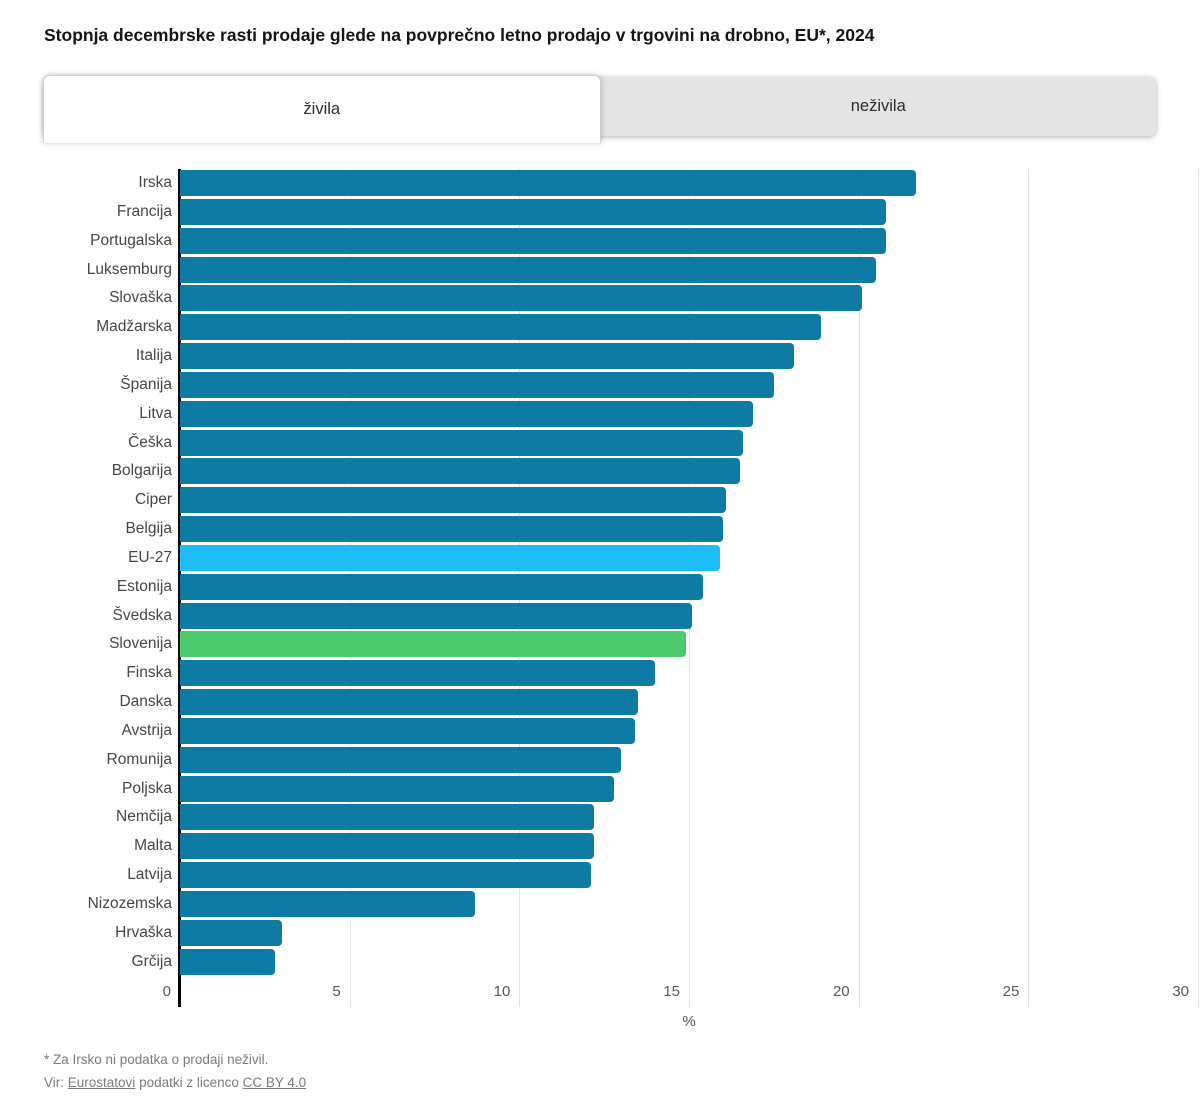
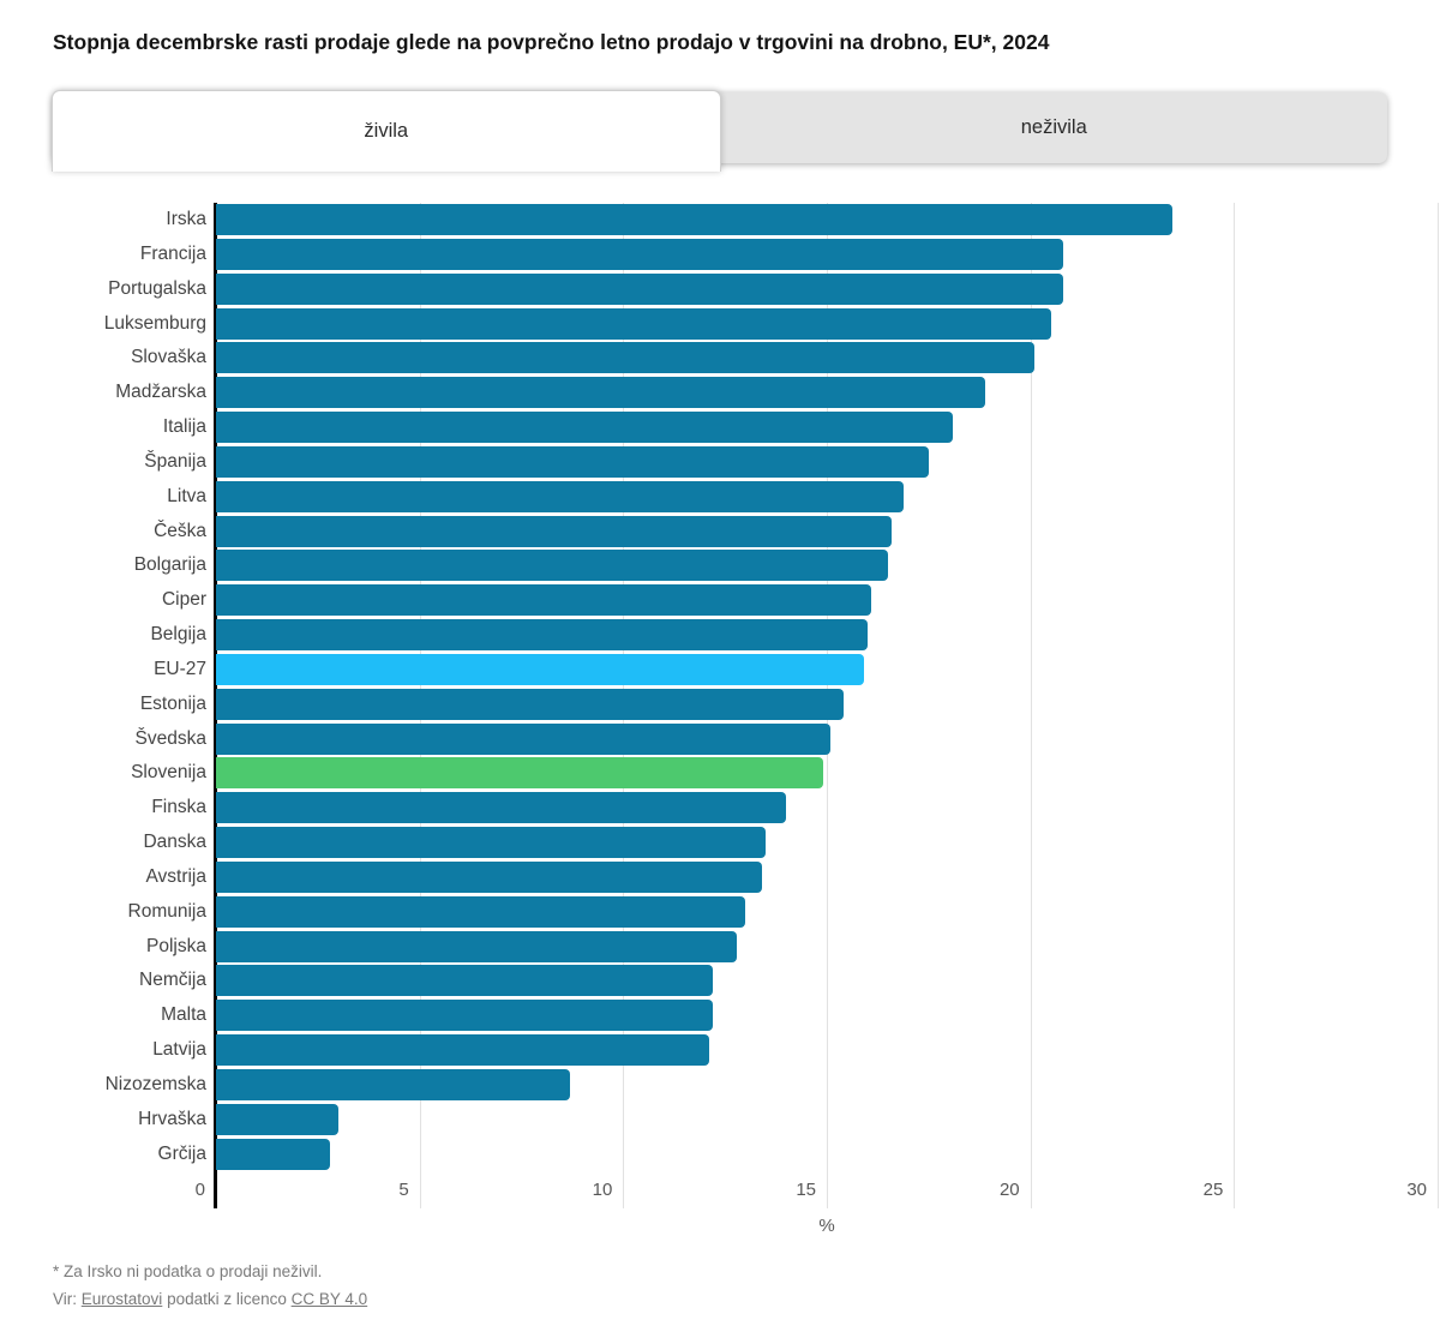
Irska: 21.7 -> 23.5
